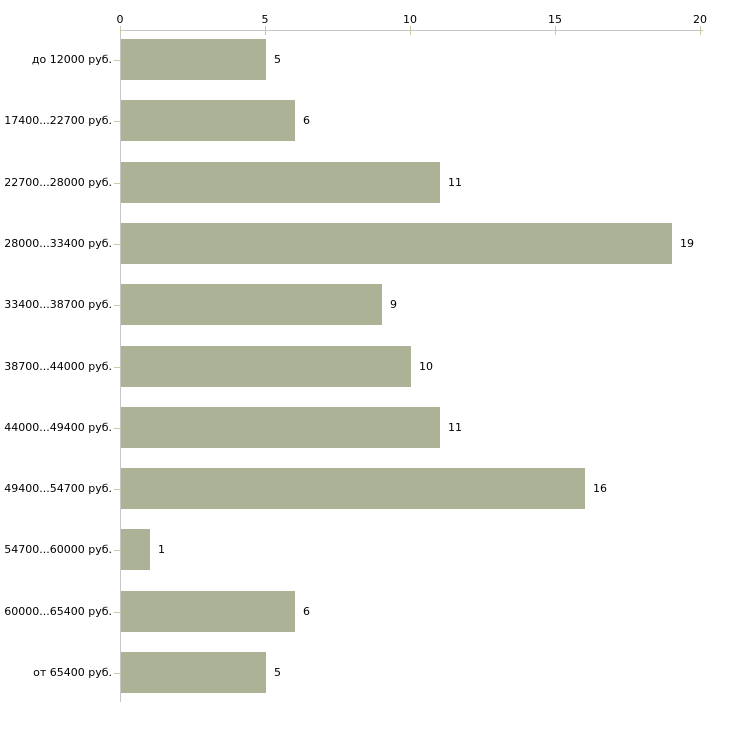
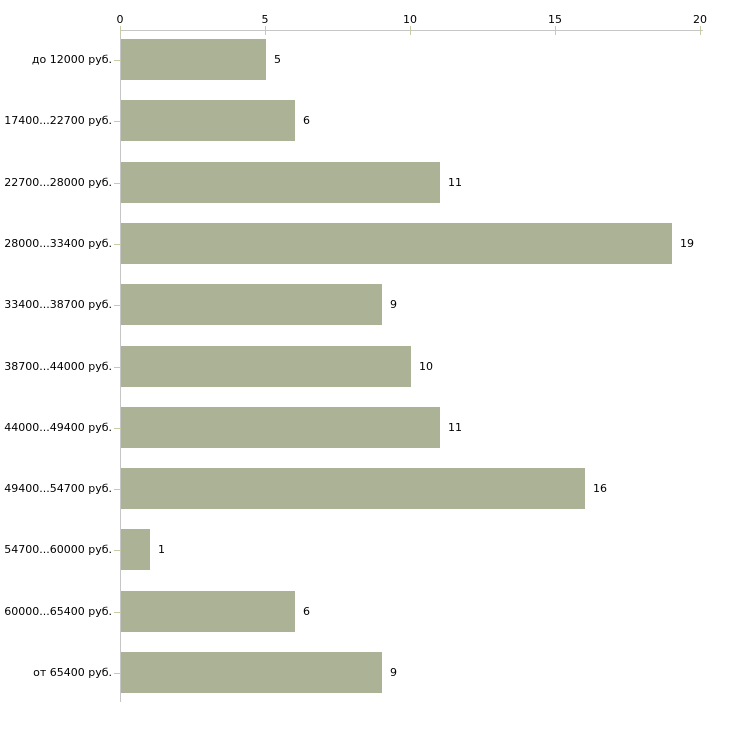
от 65400 руб.: 5 -> 9
